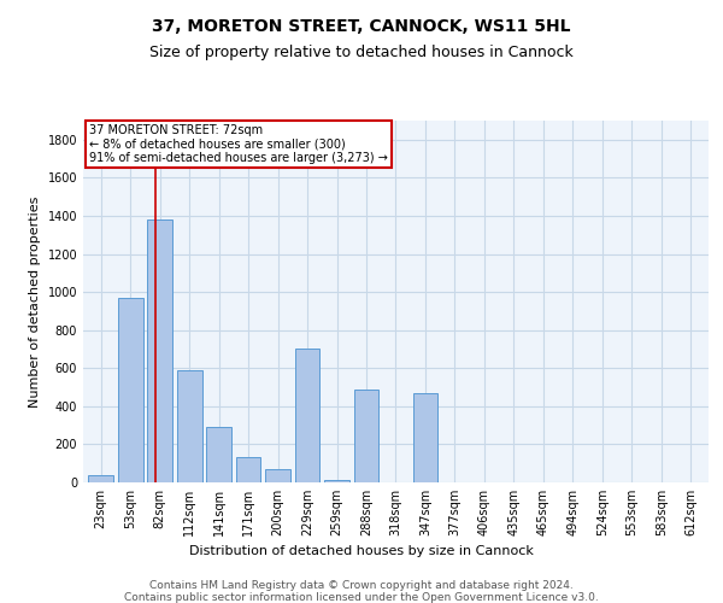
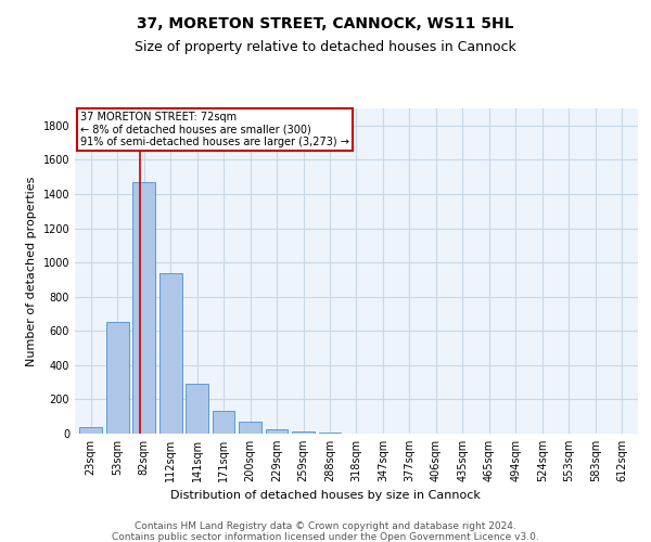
53sqm: 970 -> 650
82sqm: 1380 -> 1470
112sqm: 590 -> 940
229sqm: 700 -> 20
288sqm: 490 -> 0
347sqm: 470 -> 0
